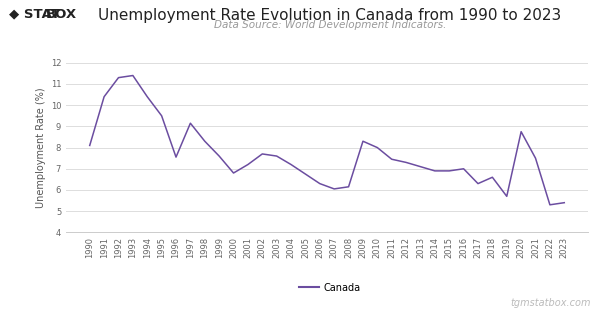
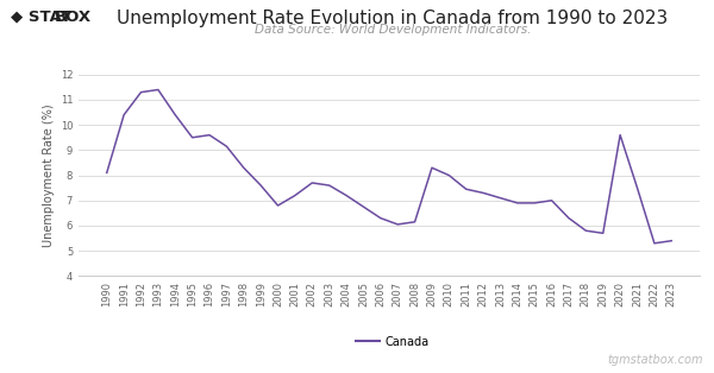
1996: 7.55 -> 9.60
2018: 6.60 -> 5.80
2020: 8.75 -> 9.60
